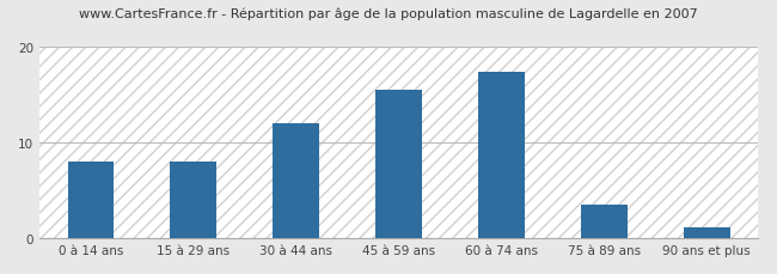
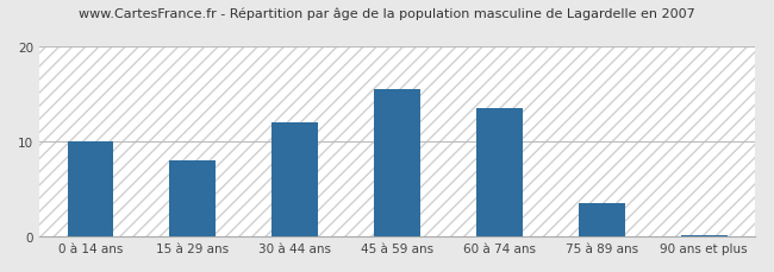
0 à 14 ans: 8.0 -> 10.0
60 à 74 ans: 17.4 -> 13.5
90 ans et plus: 1.2 -> 0.2
